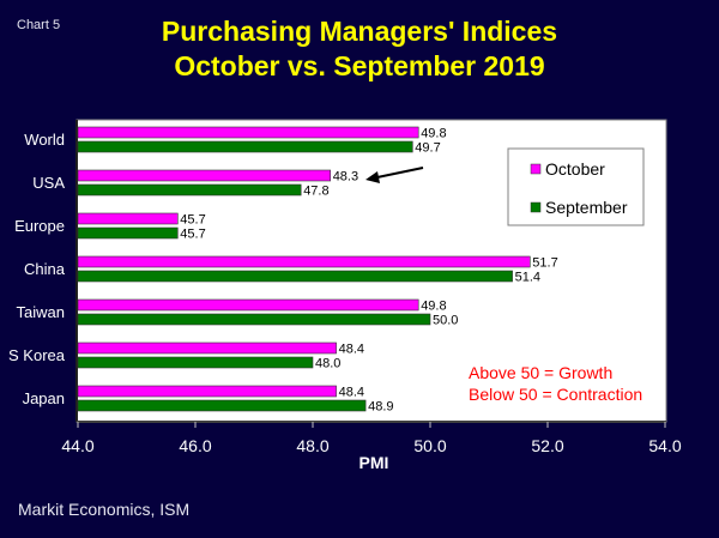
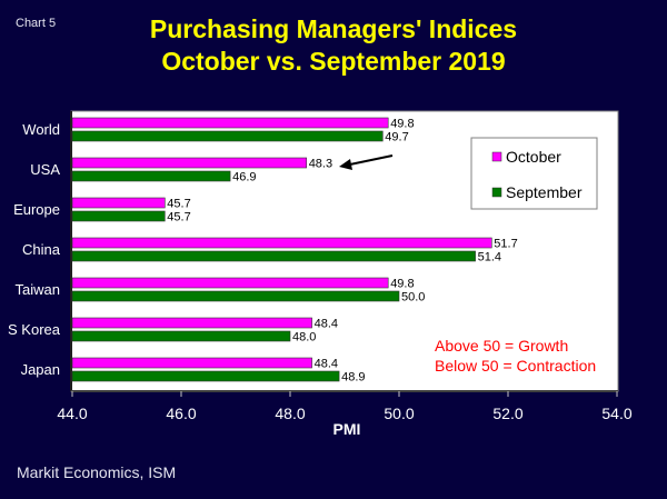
September/USA: 47.8 -> 46.9
